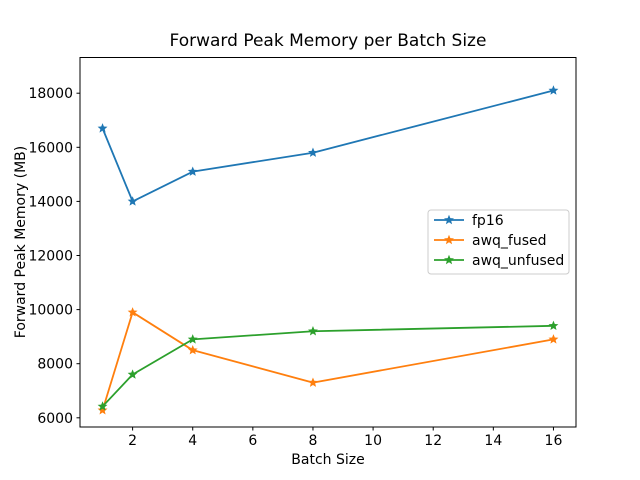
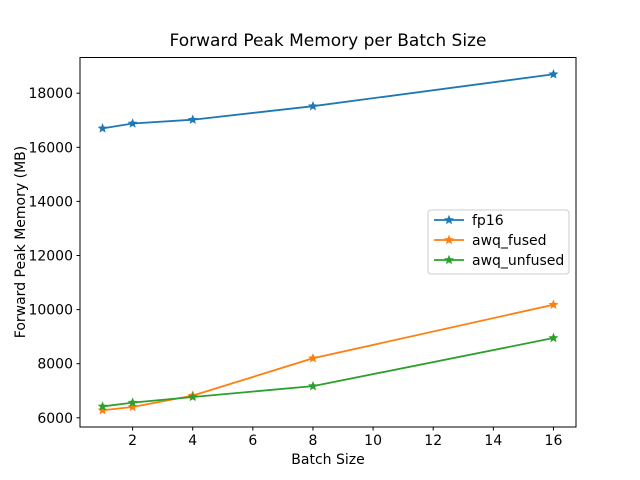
fp16/2: 14000 -> 16900
awq_fused/2: 9900 -> 6400
awq_unfused/2: 7600 -> 6600
fp16/4: 15100 -> 17000
awq_fused/4: 8500 -> 6800
awq_unfused/4: 8900 -> 6800
fp16/8: 15800 -> 17500
awq_fused/8: 7300 -> 8200
awq_unfused/8: 9200 -> 7200
fp16/16: 18100 -> 18700
awq_fused/16: 8900 -> 10200
awq_unfused/16: 9400 -> 9000
